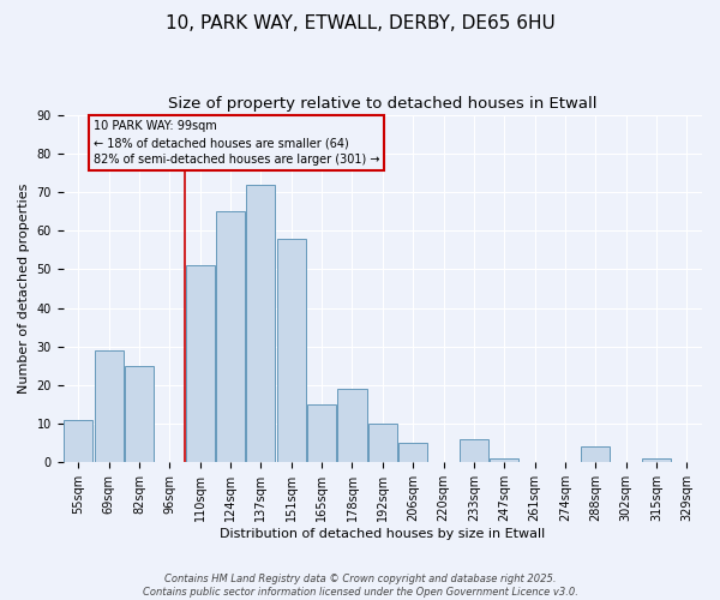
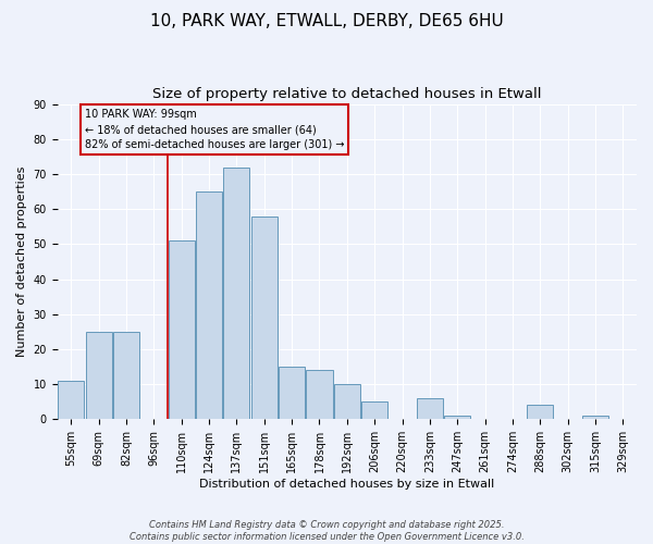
69sqm: 29 -> 25
178sqm: 19 -> 14
